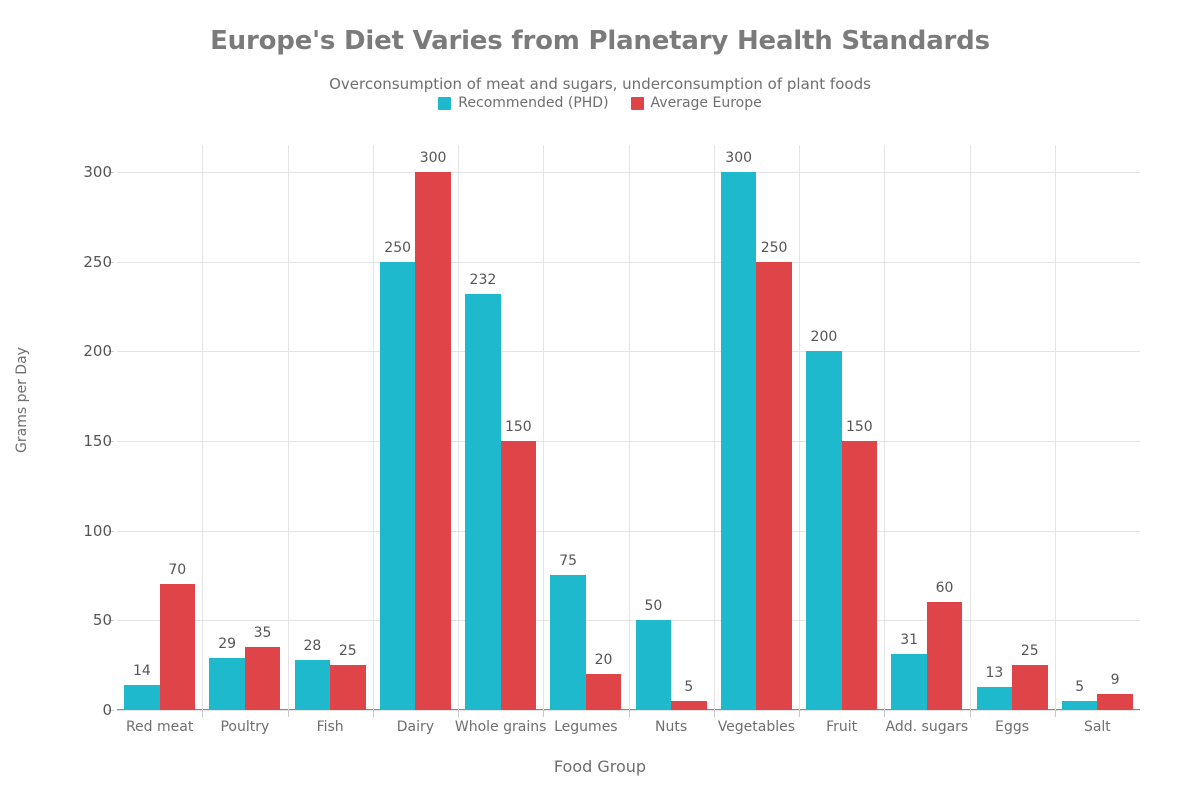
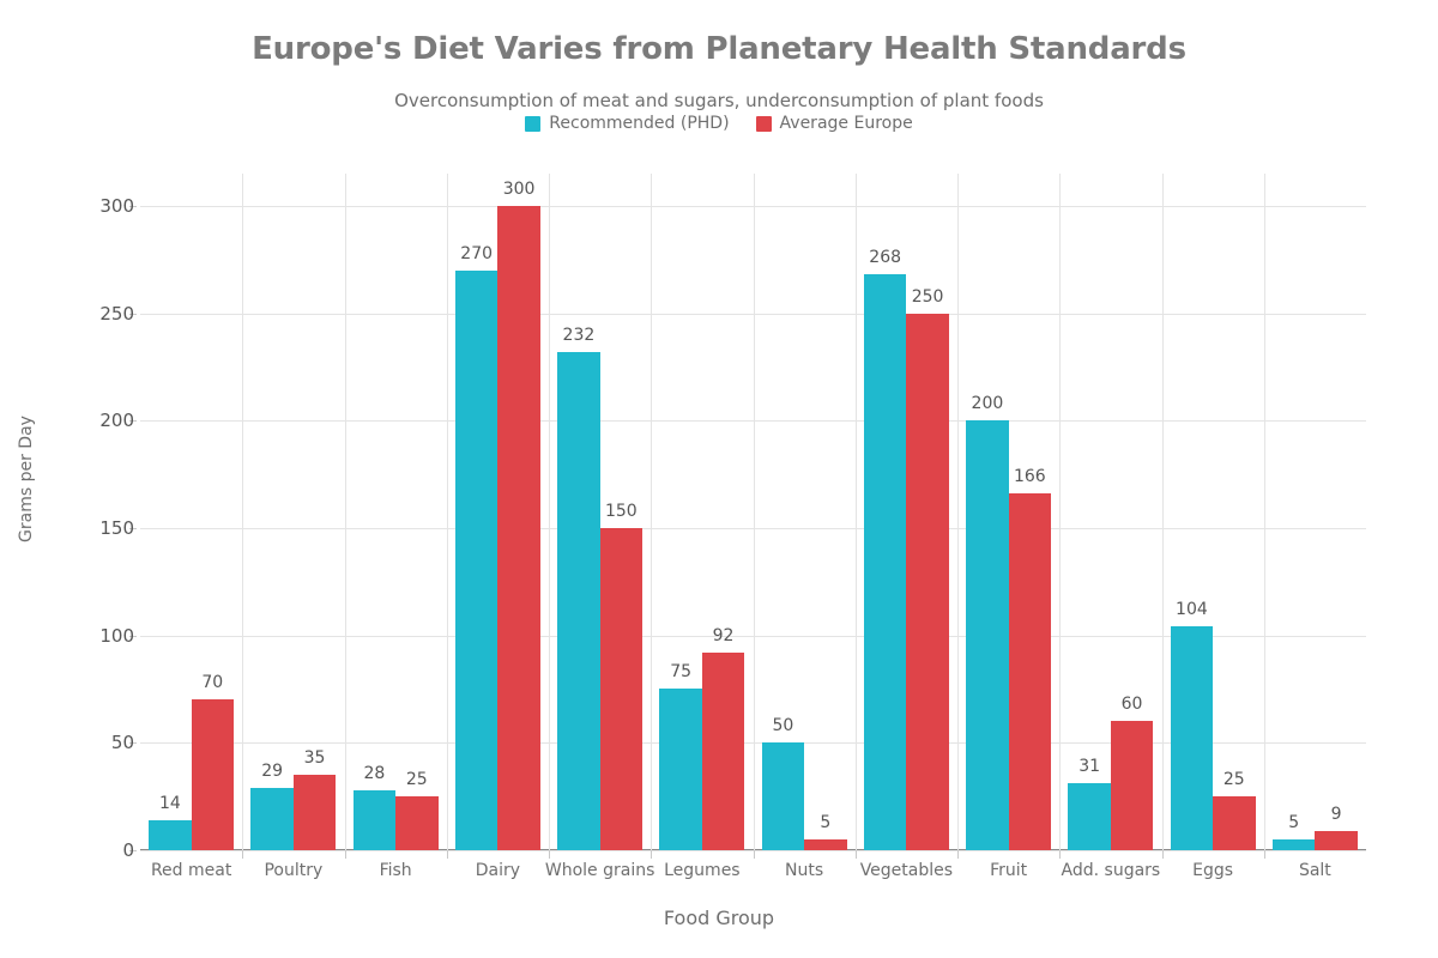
Recommended (PHD)/Dairy: 250 -> 270
Average Europe/Legumes: 20 -> 92
Recommended (PHD)/Vegetables: 300 -> 268
Average Europe/Fruit: 150 -> 166
Recommended (PHD)/Eggs: 13 -> 104
